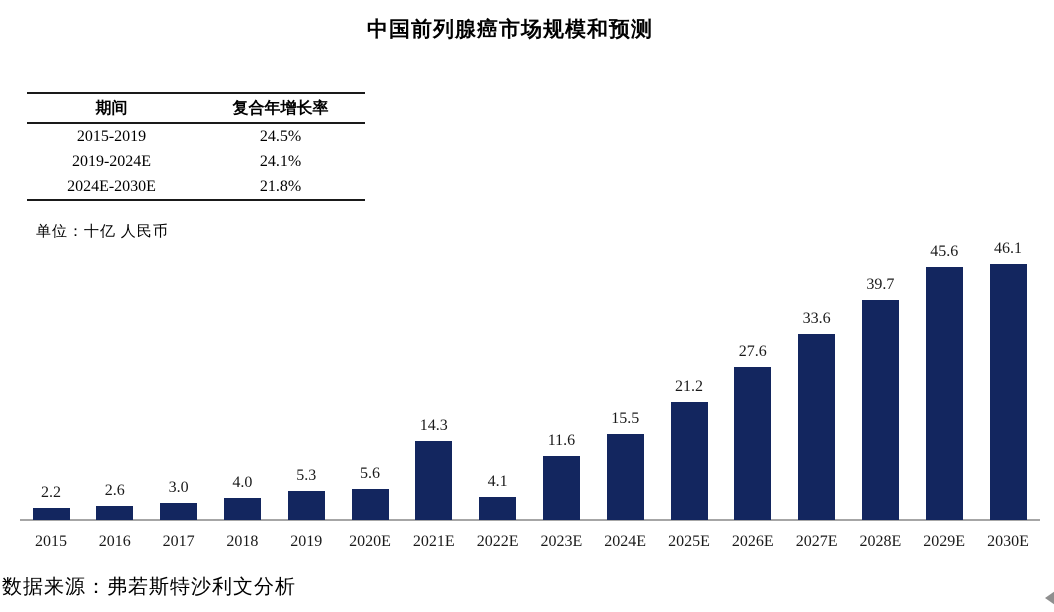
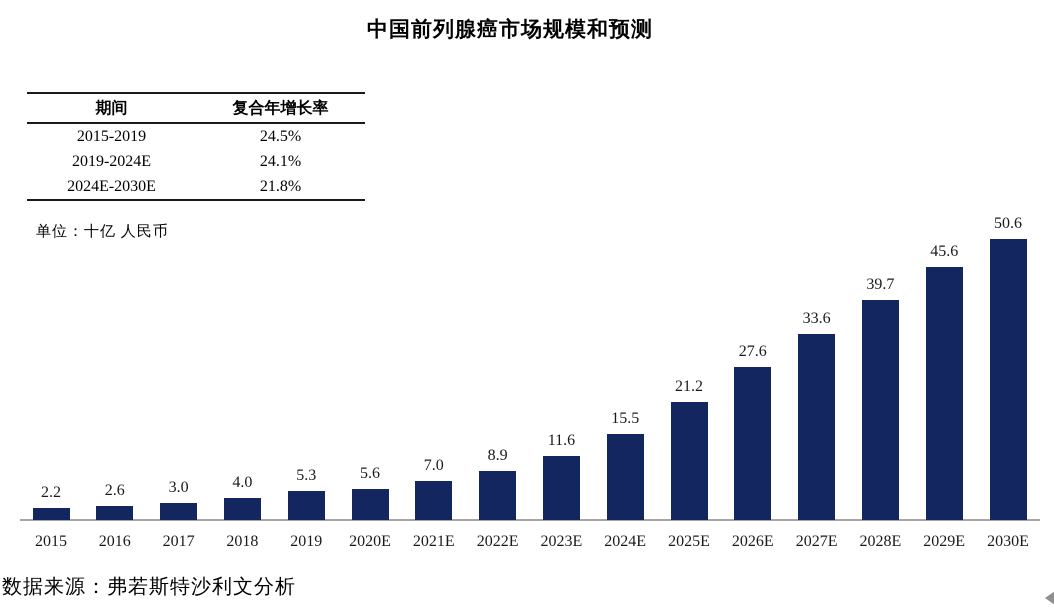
2021E: 14.3 -> 7.0
2022E: 4.1 -> 8.9
2030E: 46.1 -> 50.6
